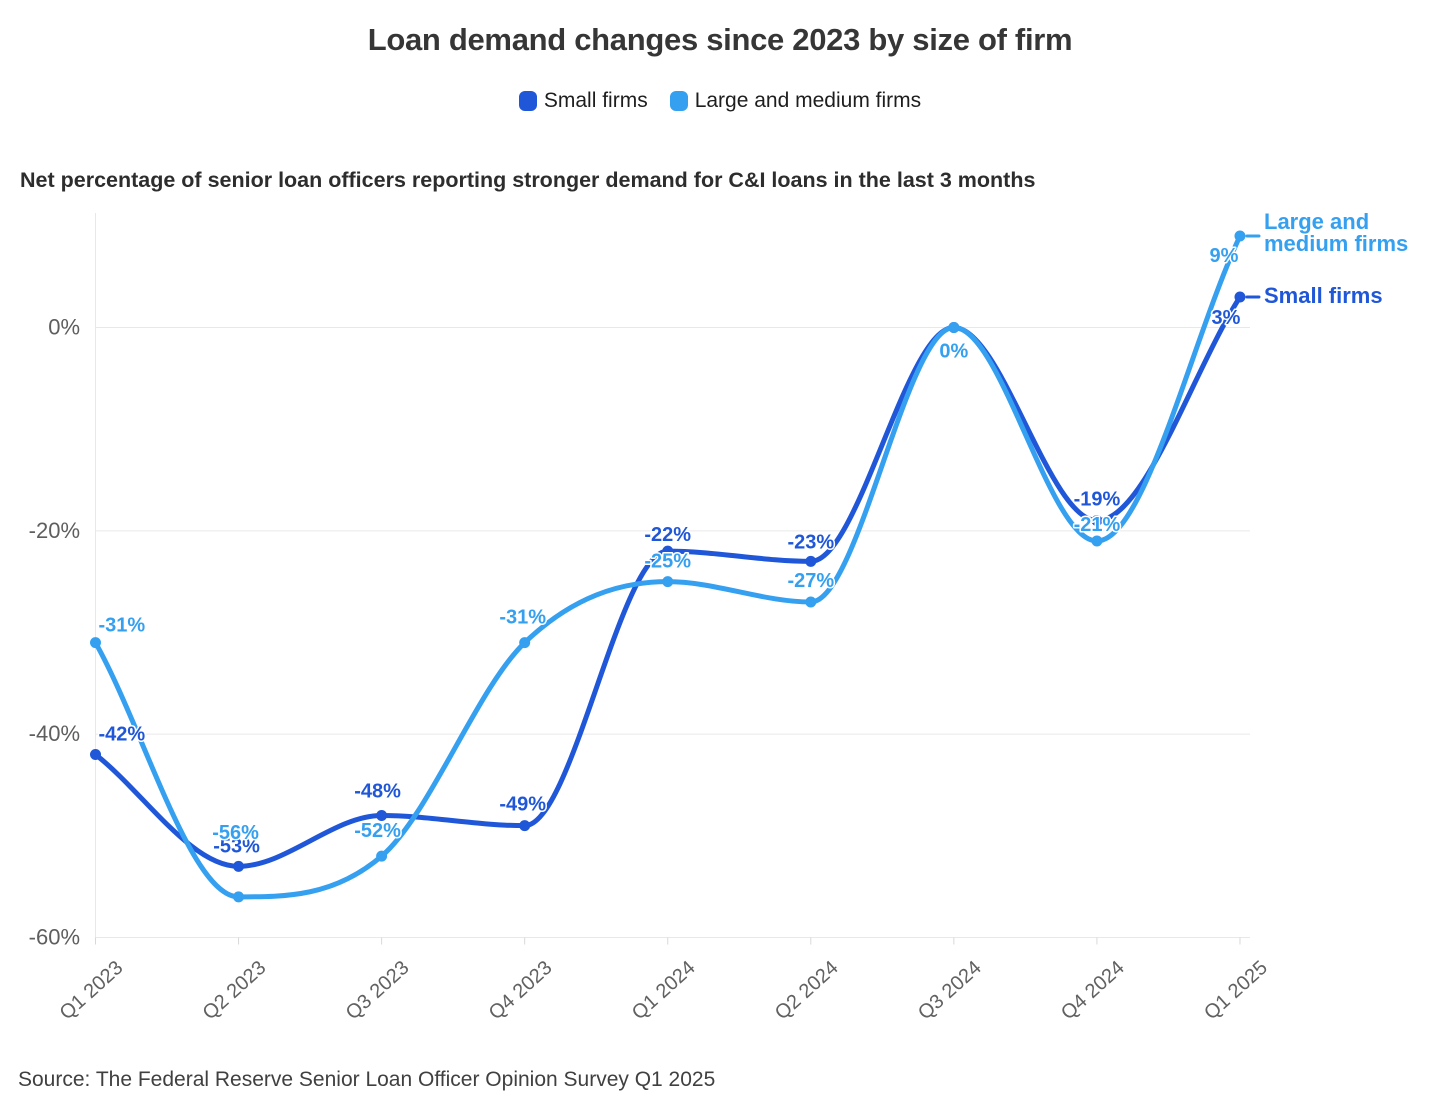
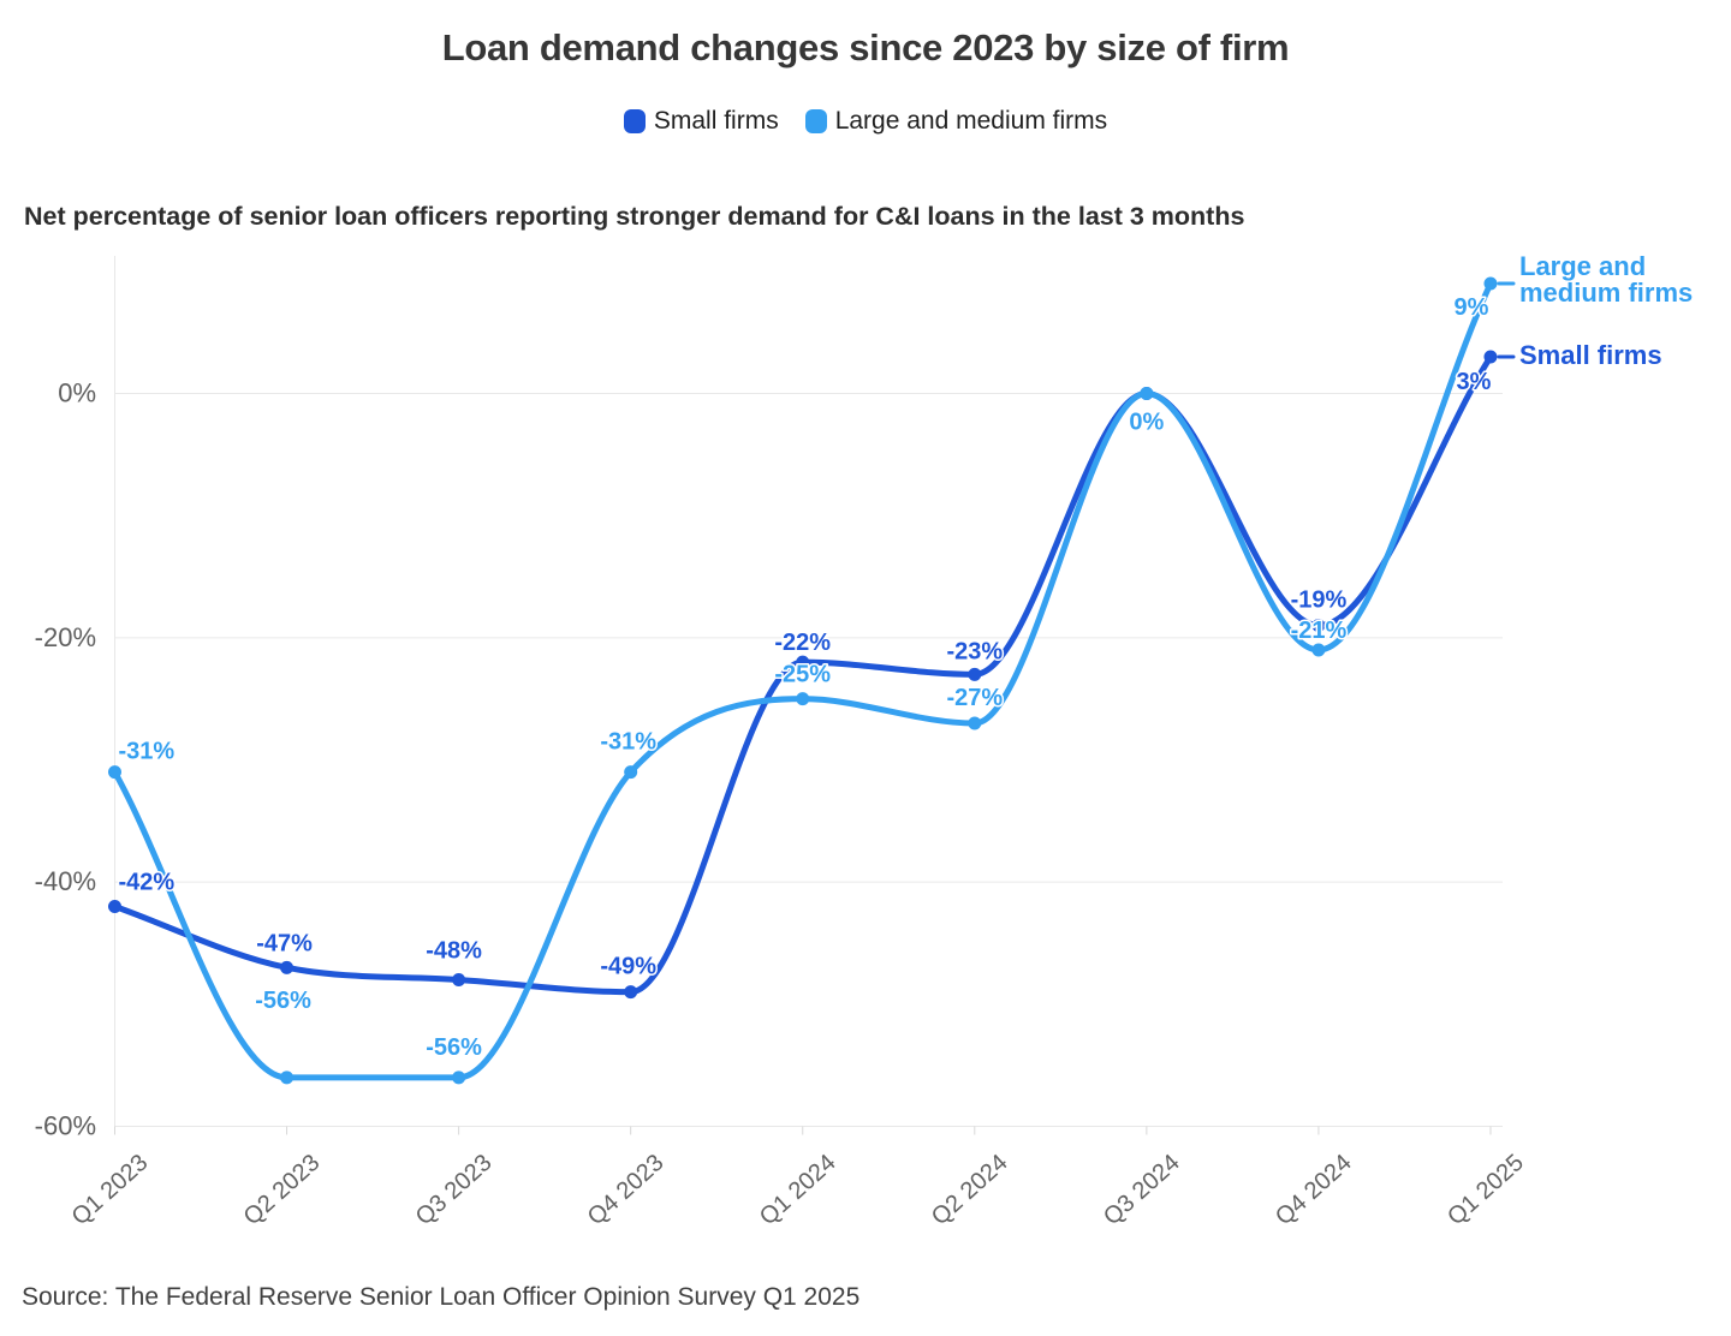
Small firms/Q2 2023: -53% -> -47%
Large and medium firms/Q3 2023: -52% -> -56%
